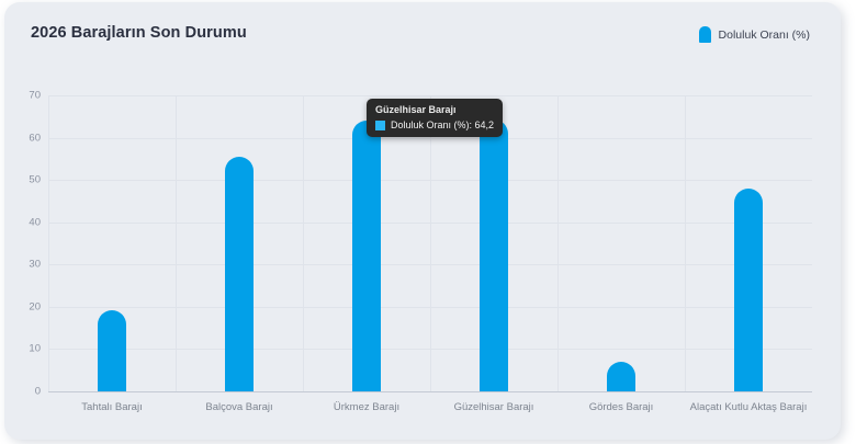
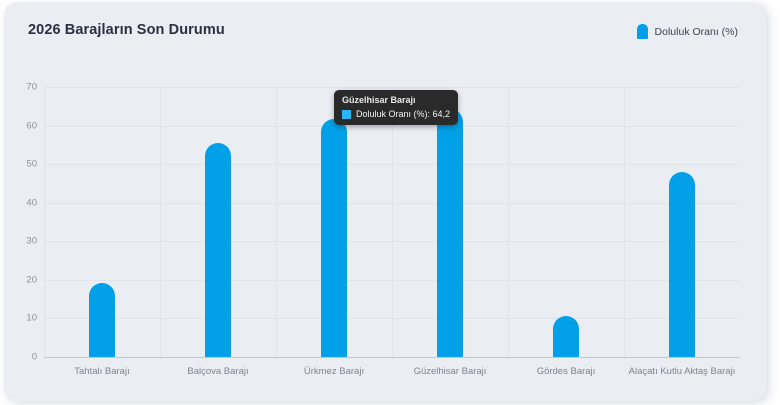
Ürkmez Barajı: 64 -> 62
Gördes Barajı: 7 -> 11
